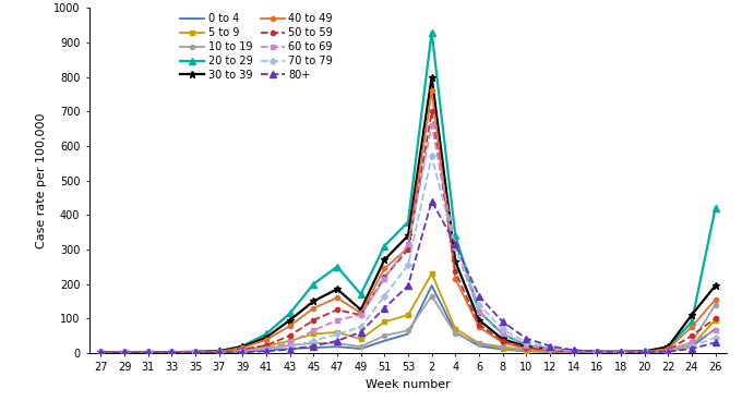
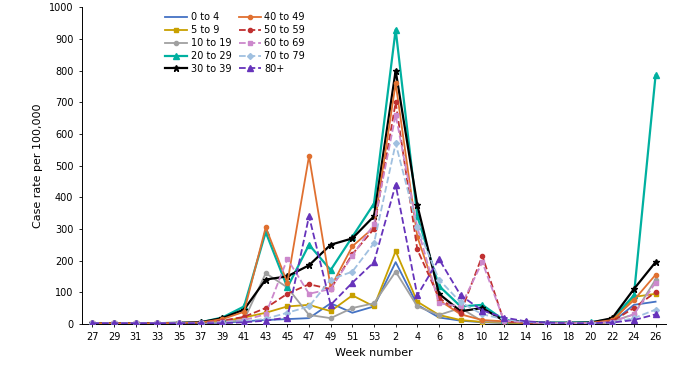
10 to 19/43: 22 -> 160
20 to 29/43: 115 -> 290
30 to 39/43: 95 -> 140
40 to 49/43: 78 -> 305
10 to 19/45: 28 -> 115
20 to 29/45: 200 -> 115
60 to 69/45: 65 -> 205
40 to 49/47: 160 -> 530
80+/47: 35 -> 340
0 to 4/49: 12 -> 65
30 to 39/49: 125 -> 250
70 to 79/49: 75 -> 140
20 to 29/51: 310 -> 275
5 to 9/53: 110 -> 55
30 to 39/4: 265 -> 375
40 to 49/4: 215 -> 275
80+/4: 315 -> 90
60 to 69/6: 120 -> 65
80+/6: 165 -> 205
10 to 19/8: 18 -> 50
20 to 29/10: 22 -> 60
30 to 39/10: 18 -> 50
50 to 59/10: 15 -> 215
60 to 69/10: 22 -> 195
0 to 4/24: 18 -> 60
5 to 9/24: 22 -> 85
20 to 29/26: 420 -> 785
60 to 69/26: 65 -> 130
